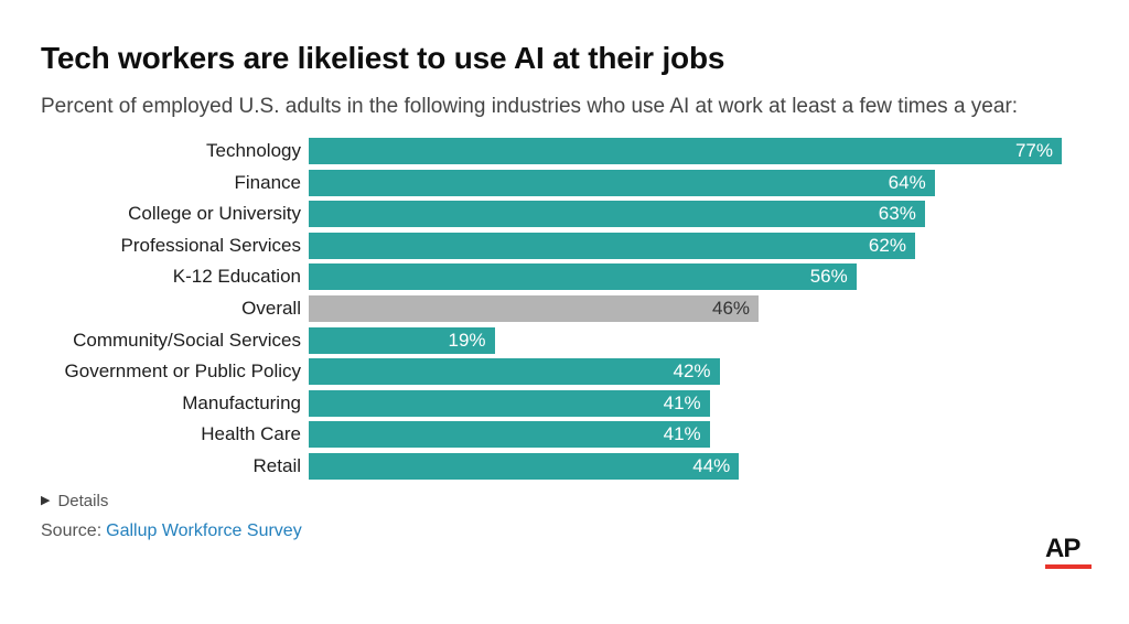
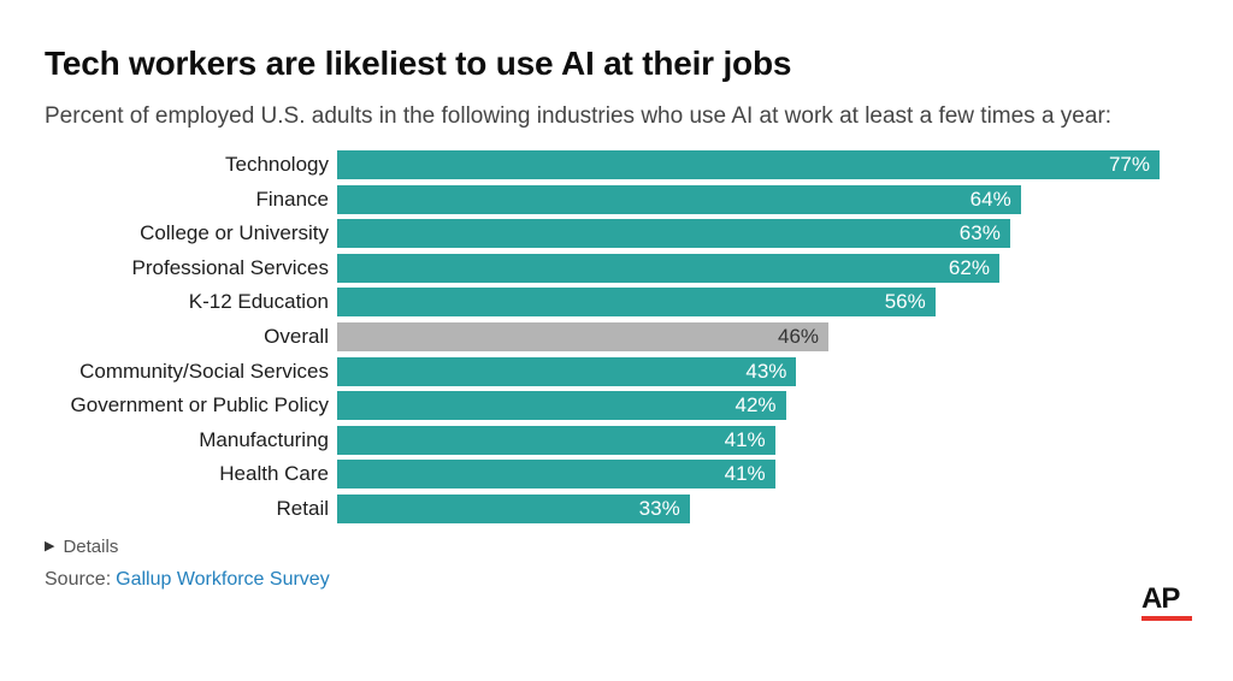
Community/Social Services: 19% -> 43%
Retail: 44% -> 33%
